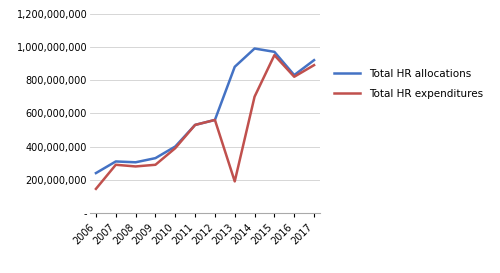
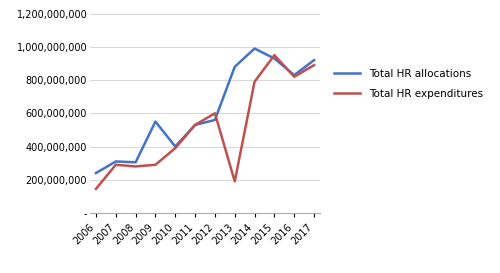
Total HR allocations/2009: 330,000,000 -> 550,000,000
Total HR expenditures/2012: 560,000,000 -> 600,000,000
Total HR expenditures/2014: 700,000,000 -> 790,000,000
Total HR allocations/2015: 970,000,000 -> 930,000,000
